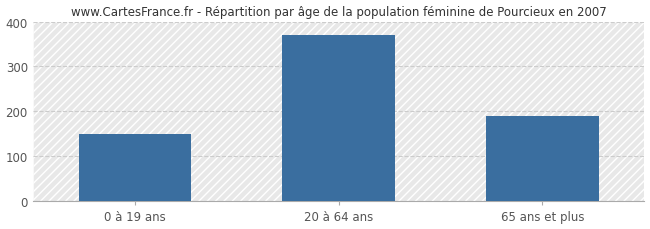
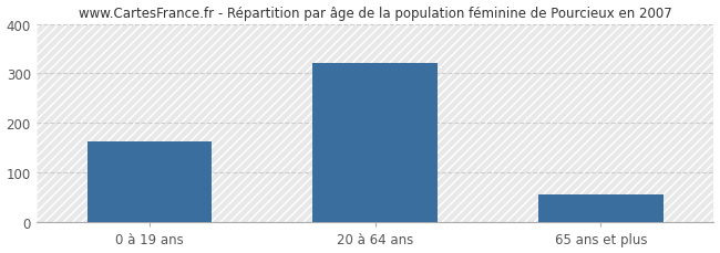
0 à 19 ans: 150 -> 163
20 à 64 ans: 370 -> 320
65 ans et plus: 190 -> 57
